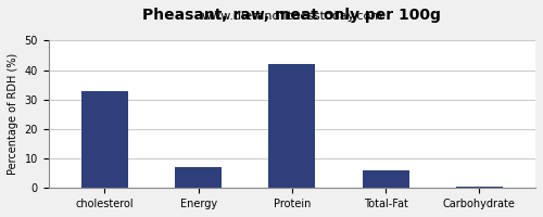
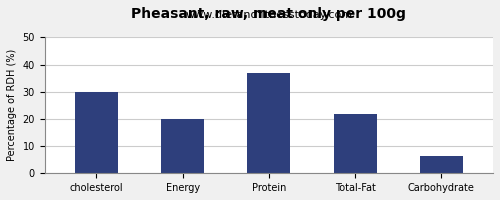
cholesterol: 33.0 -> 30.0
Energy: 7.0 -> 20.0
Protein: 42.0 -> 37.0
Total-Fat: 6.0 -> 22.0
Carbohydrate: 0.5 -> 6.5
